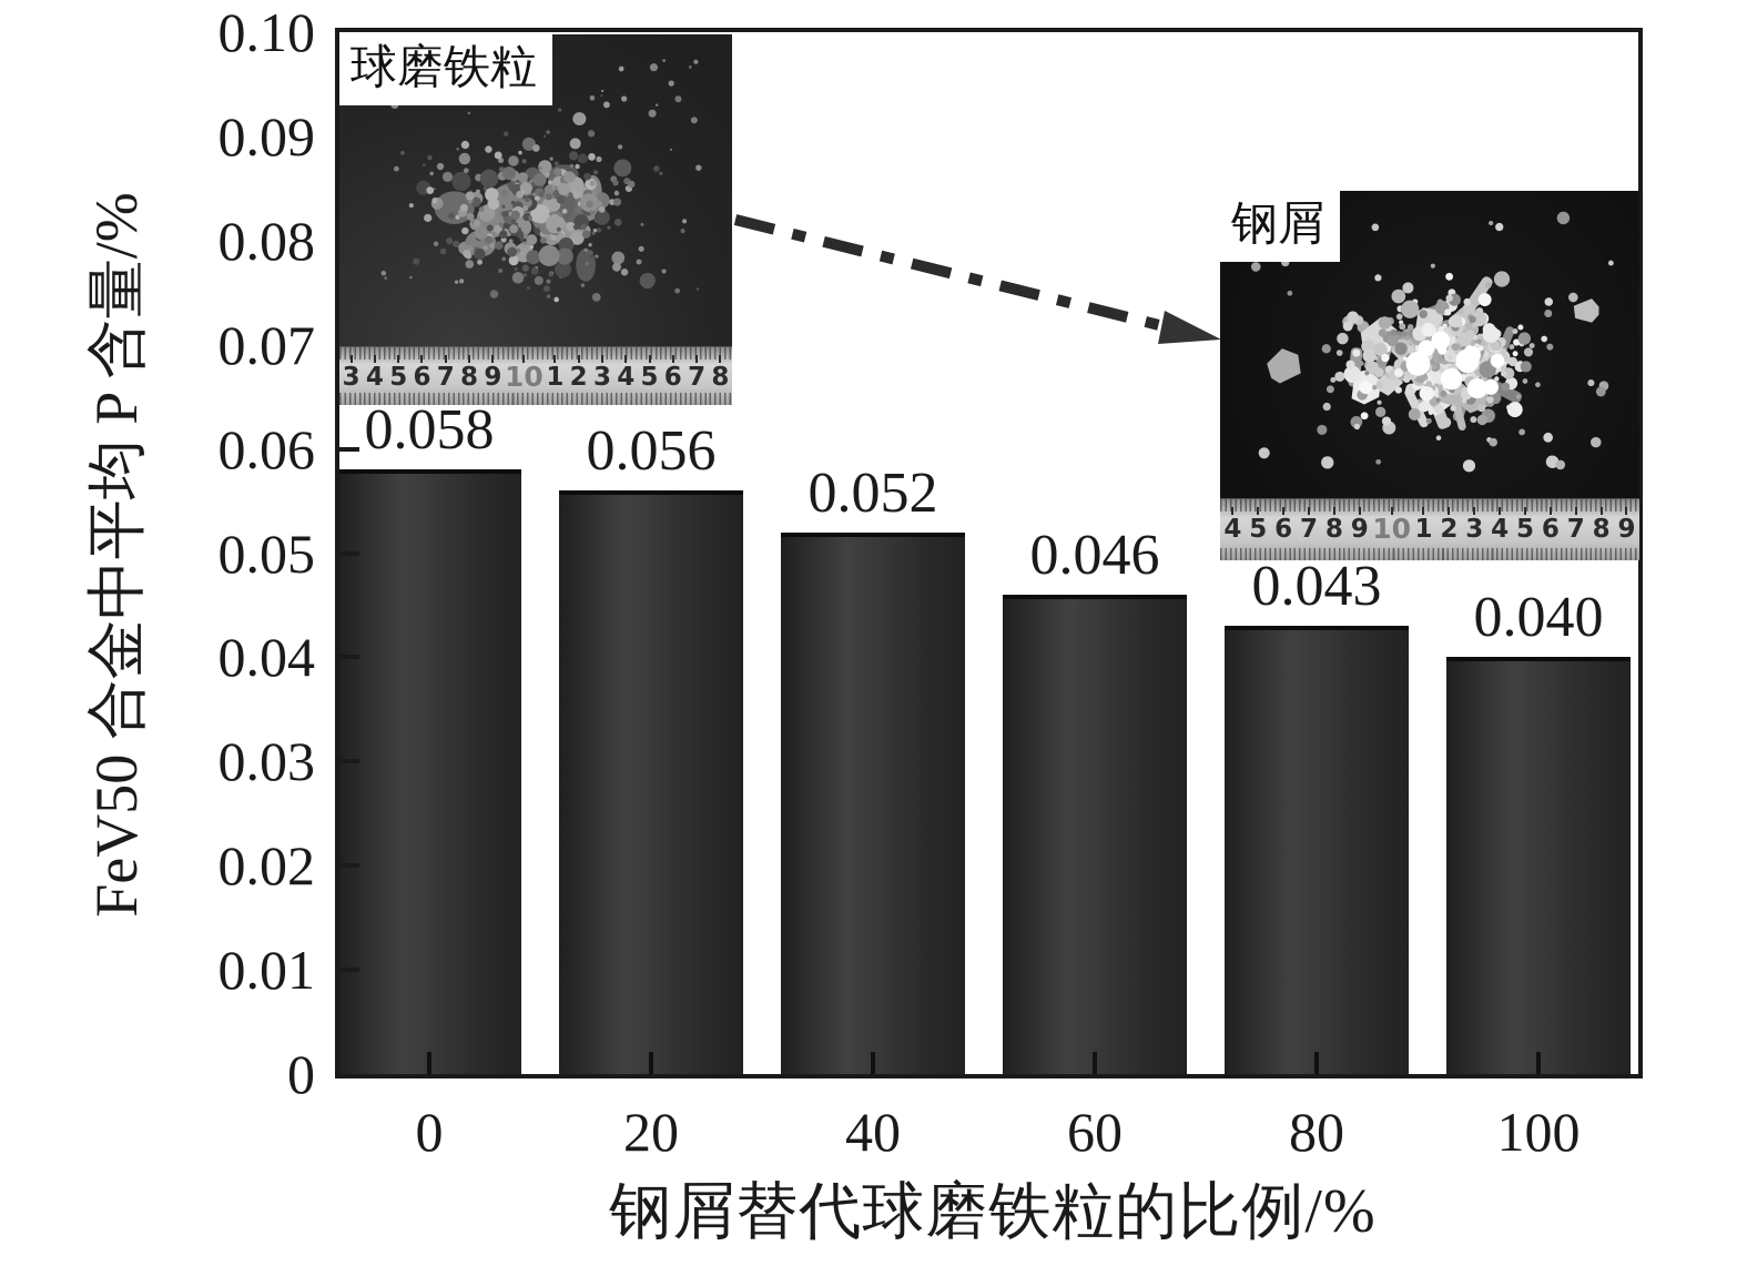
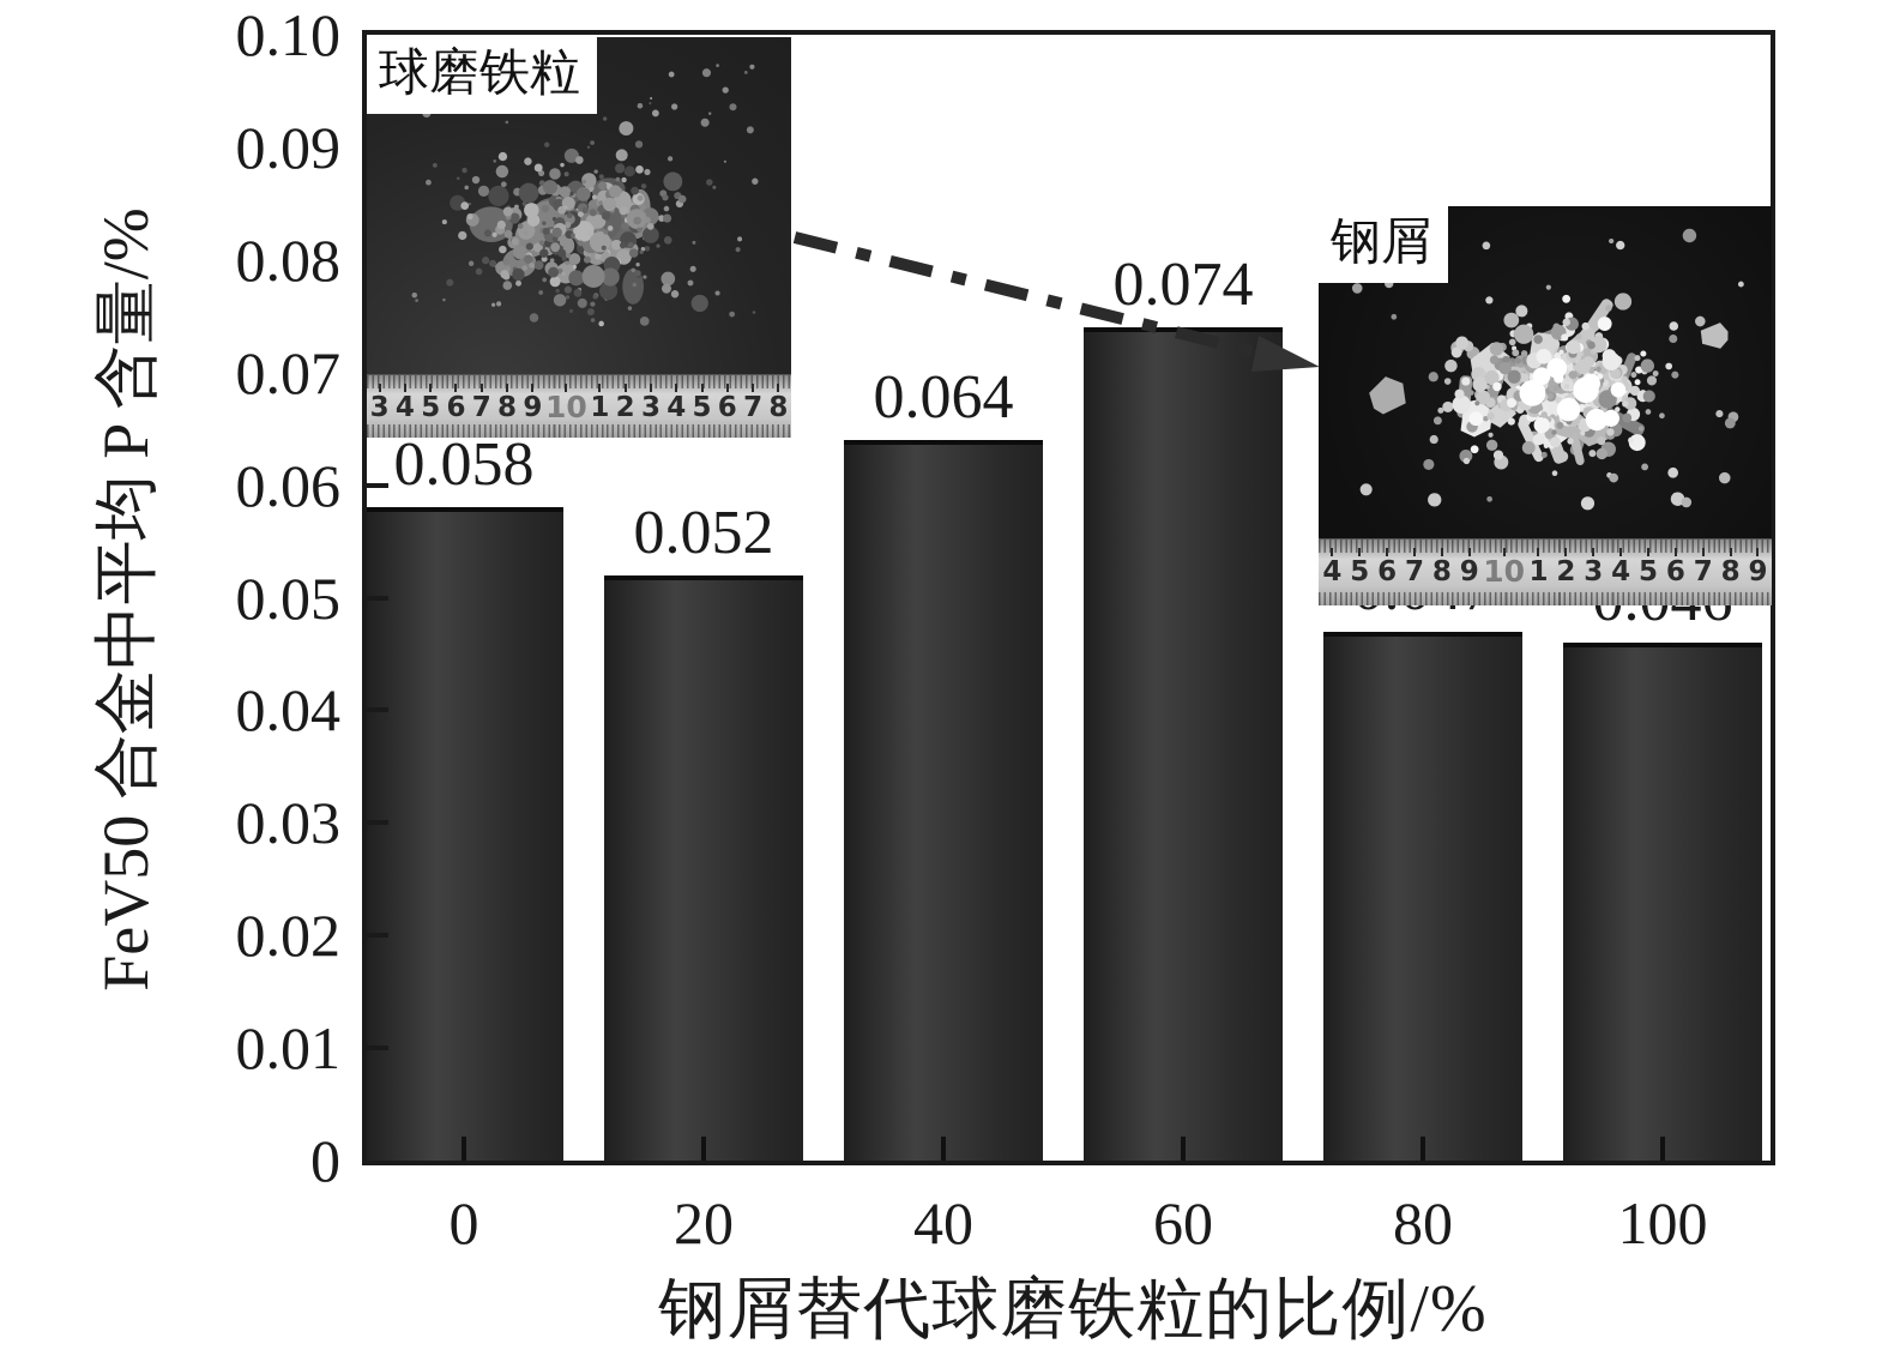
20: 0.056 -> 0.052
40: 0.052 -> 0.064
60: 0.046 -> 0.074
80: 0.043 -> 0.047
100: 0.040 -> 0.046
